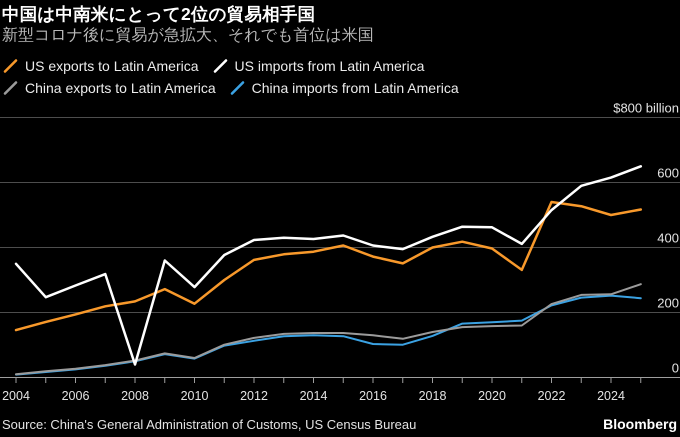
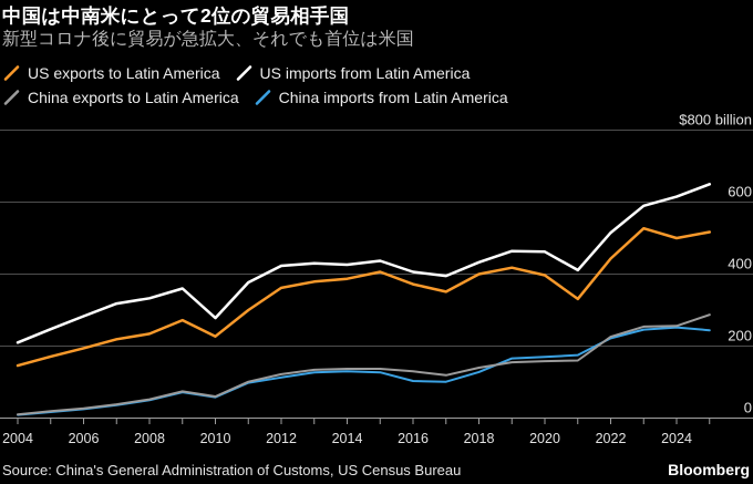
US imports from Latin America/2004: 350 -> 210
US imports from Latin America/2008: 40 -> 330
US exports to Latin America/2022: 540 -> 440
